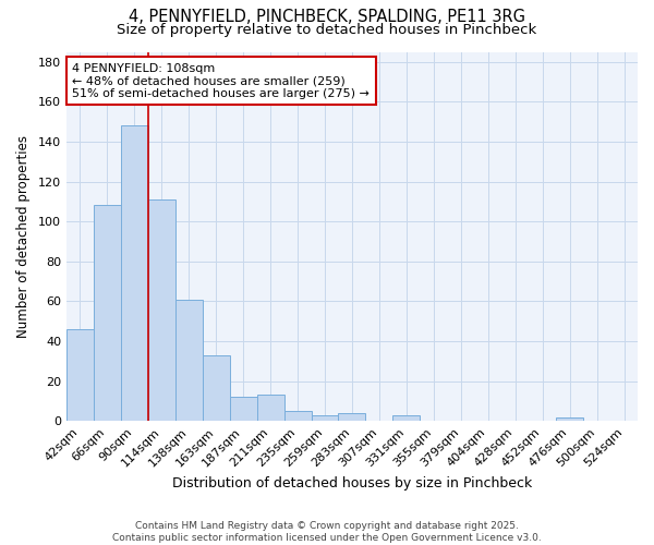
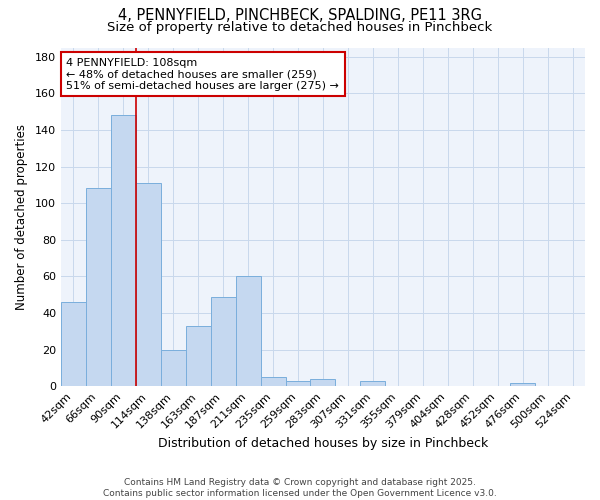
138sqm: 61 -> 20
187sqm: 12 -> 49
211sqm: 13 -> 60
